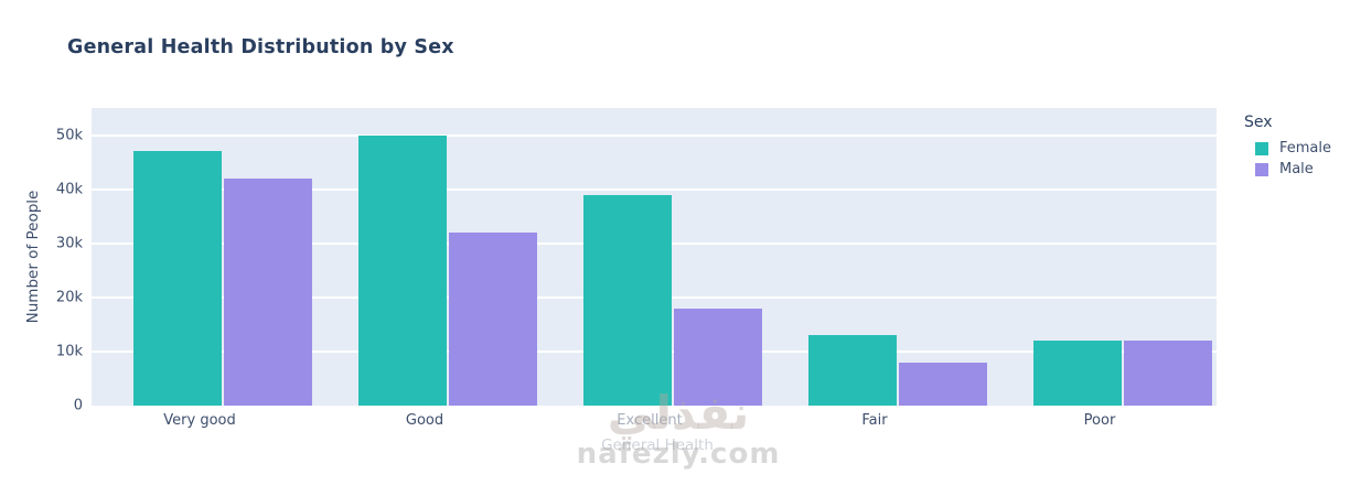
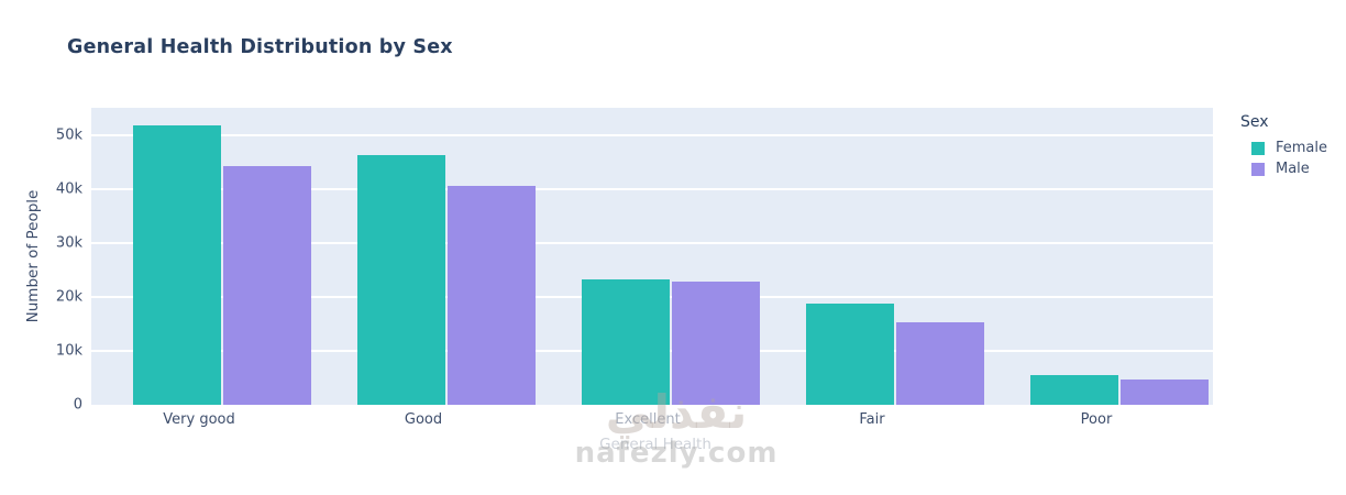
Female/Very good: 47k -> 52k
Male/Very good: 42k -> 44k
Female/Good: 50k -> 46k
Male/Good: 32k -> 41k
Female/Excellent: 39k -> 23k
Male/Excellent: 18k -> 23k
Female/Fair: 13k -> 19k
Male/Fair: 8k -> 15k
Female/Poor: 12k -> 6k
Male/Poor: 12k -> 5k
